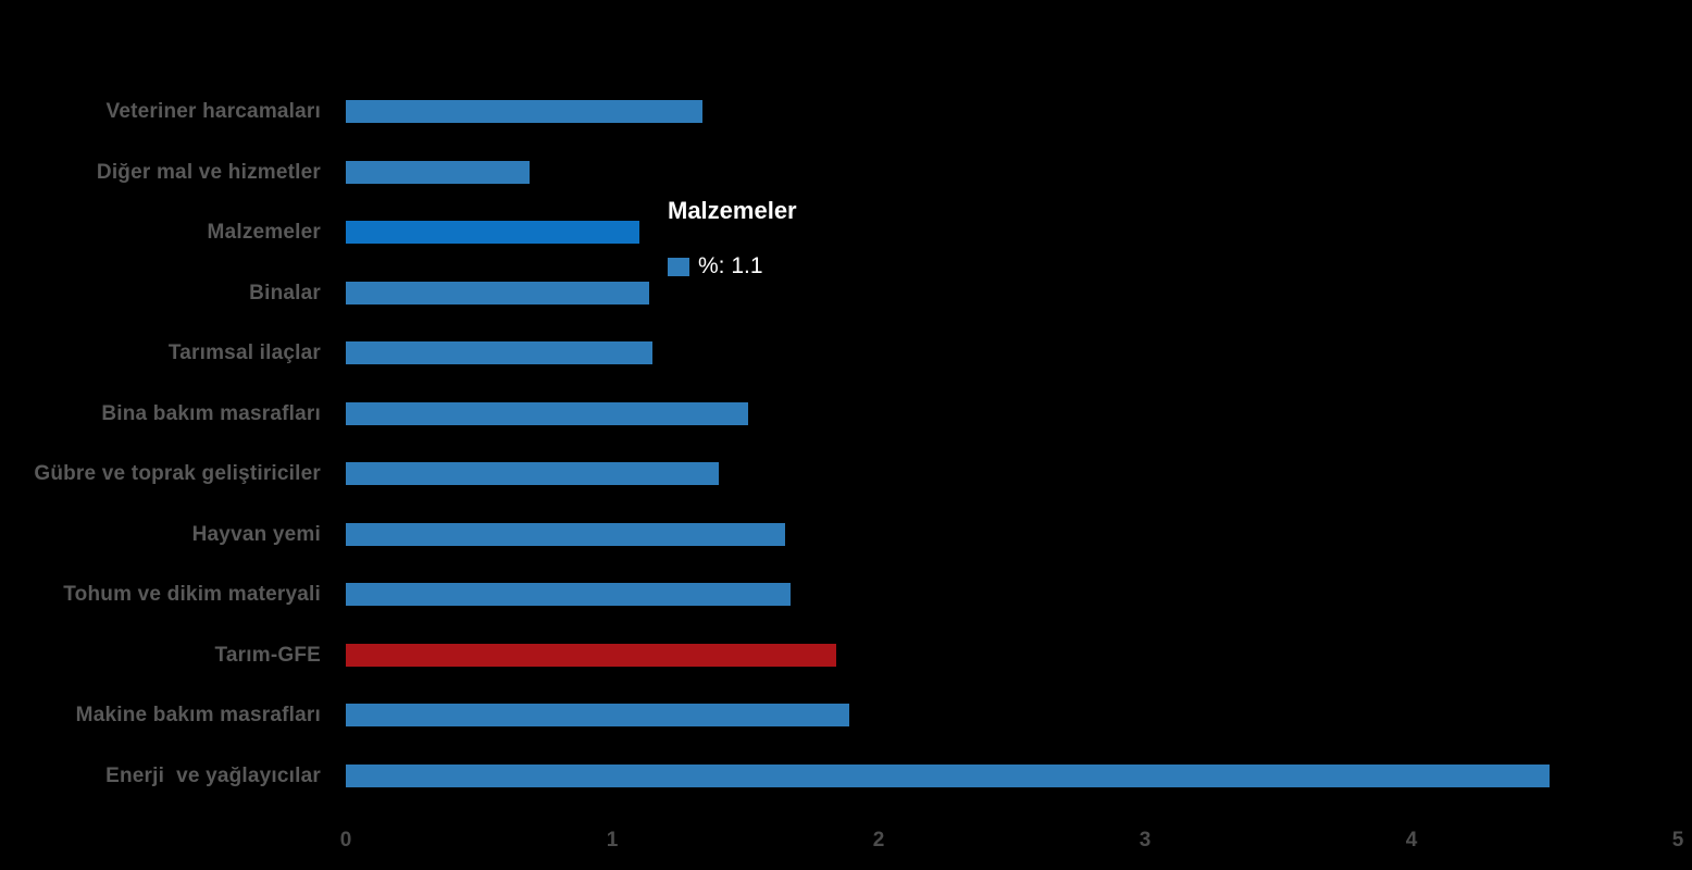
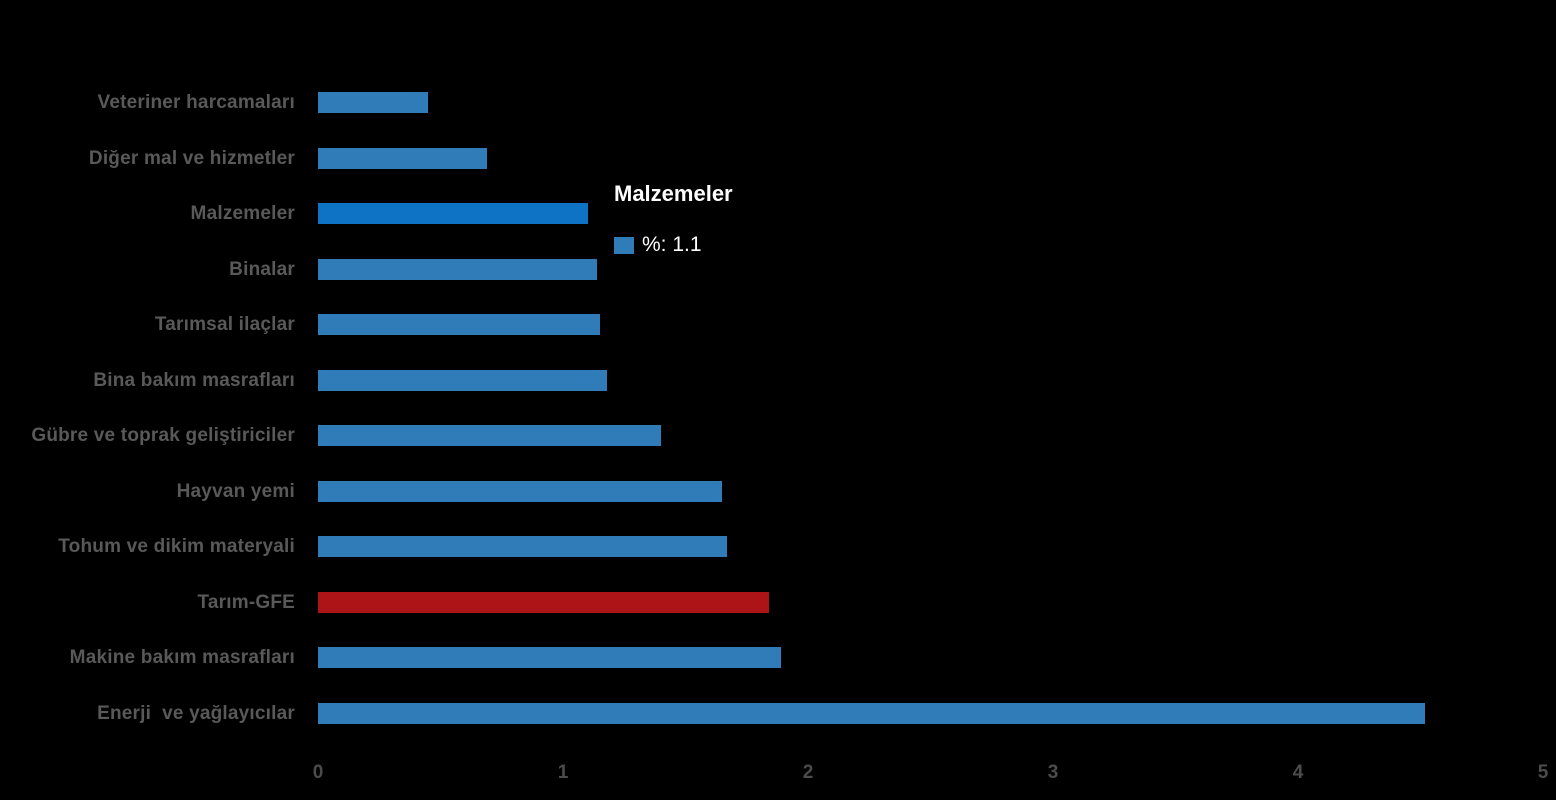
Veteriner harcamaları: 1.34 -> 0.45
Bina bakım masrafları: 1.51 -> 1.18
